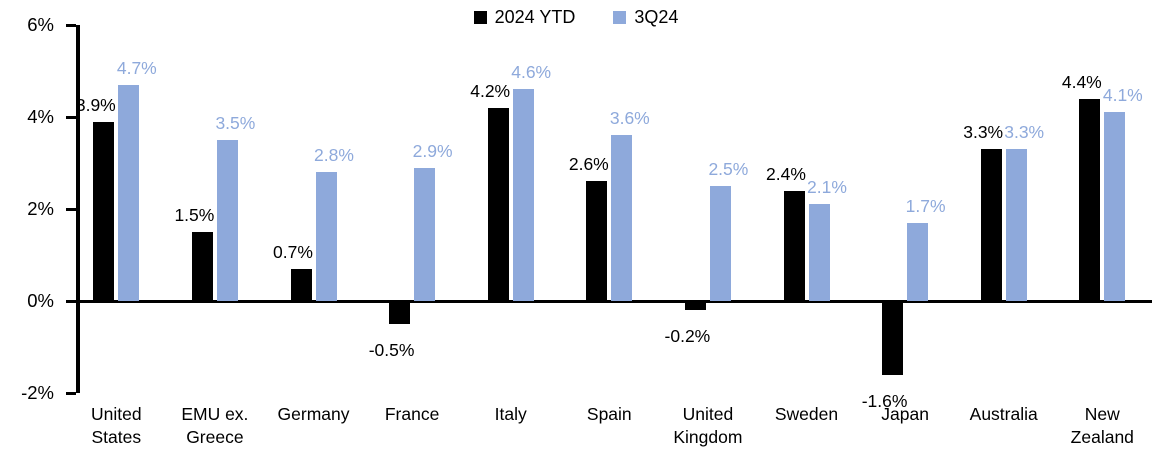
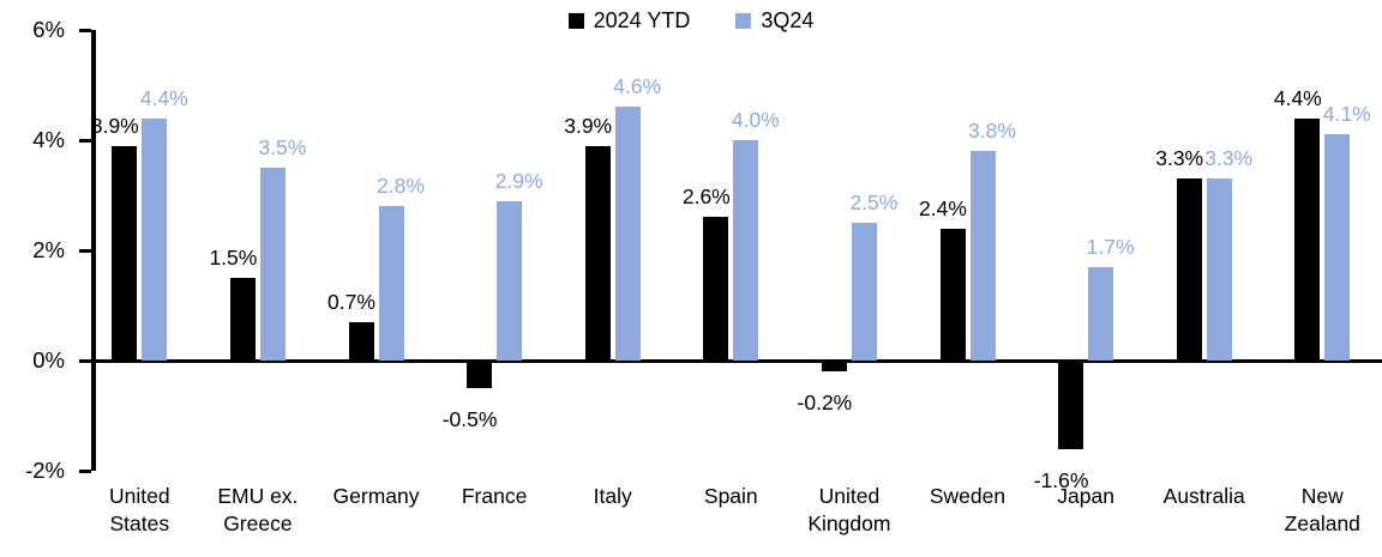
3Q24/United States: 4.7% -> 4.4%
2024 YTD/Italy: 4.2% -> 3.9%
3Q24/Spain: 3.6% -> 4.0%
3Q24/Sweden: 2.1% -> 3.8%
